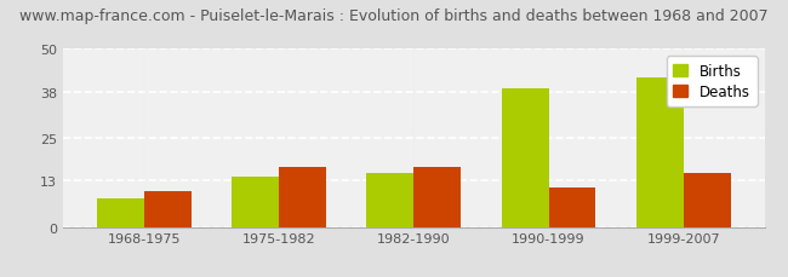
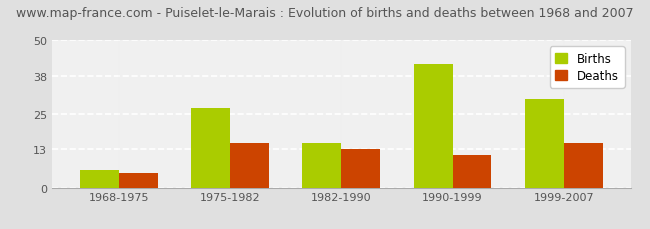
Births/1968-1975: 8 -> 6
Deaths/1968-1975: 10 -> 5
Births/1975-1982: 14 -> 27
Deaths/1975-1982: 17 -> 15
Deaths/1982-1990: 17 -> 13
Births/1990-1999: 39 -> 42
Births/1999-2007: 42 -> 30
